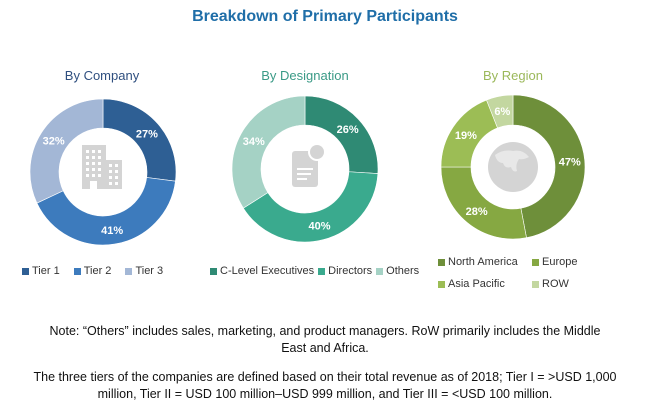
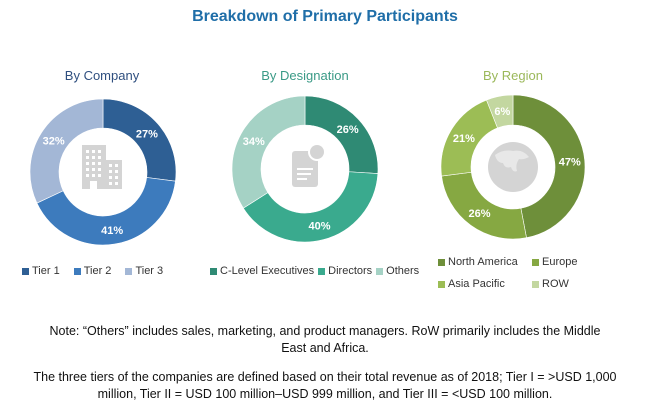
By Region/Europe: 28% -> 26%
By Region/Asia Pacific: 19% -> 21%
